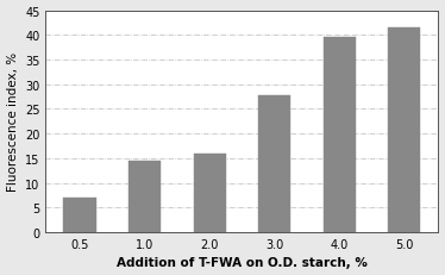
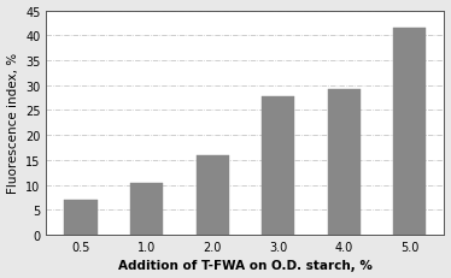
1.0: 14.5 -> 10.4
4.0: 39.5 -> 29.2
